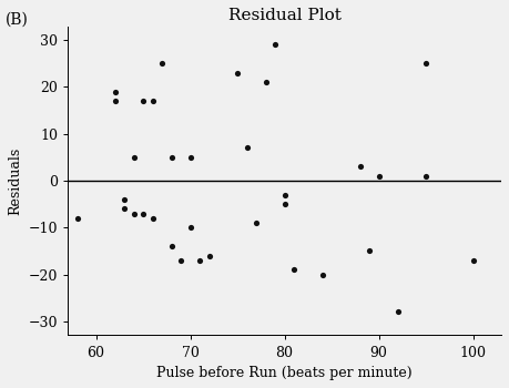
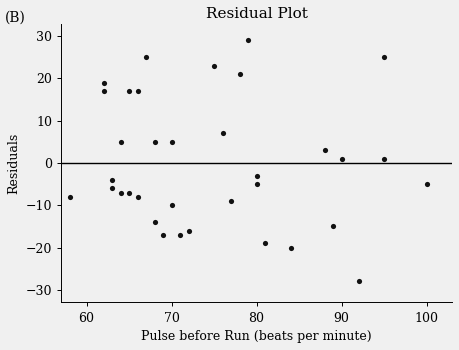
100: -17 -> -5
